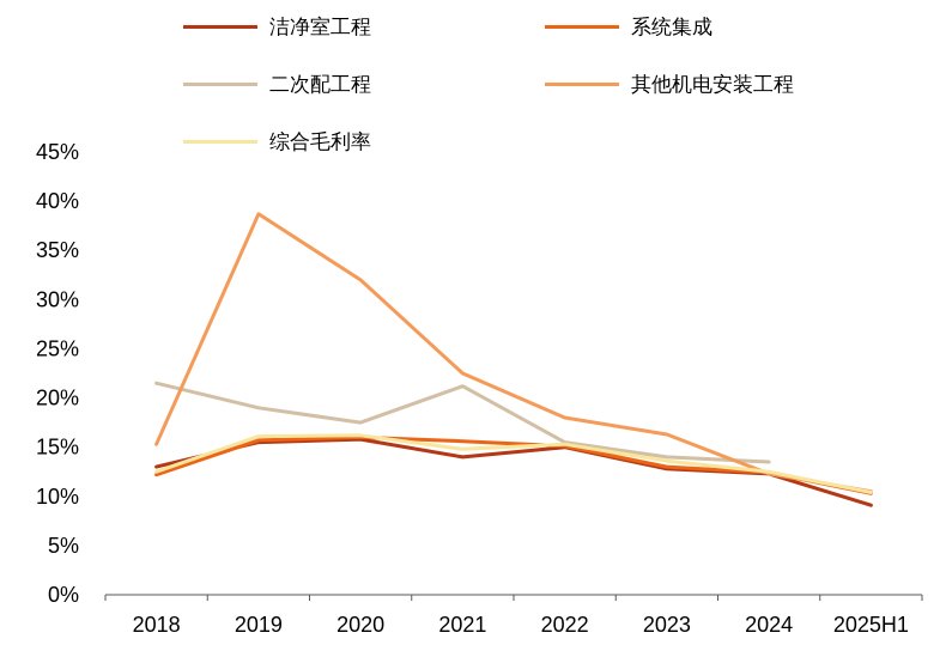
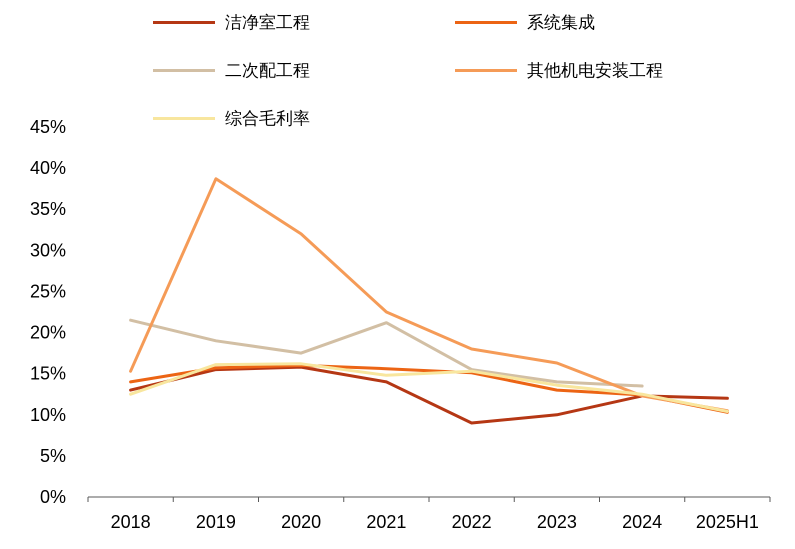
系统集成/2018: 12% -> 14%
洁净室工程/2022: 15% -> 9%
洁净室工程/2023: 13% -> 10%
洁净室工程/2025H1: 9% -> 12%
